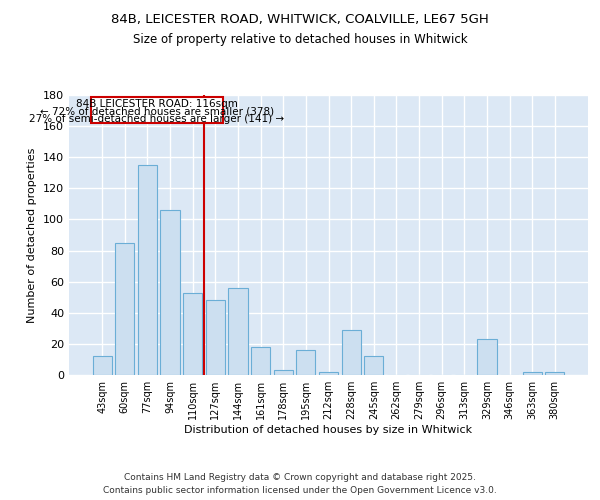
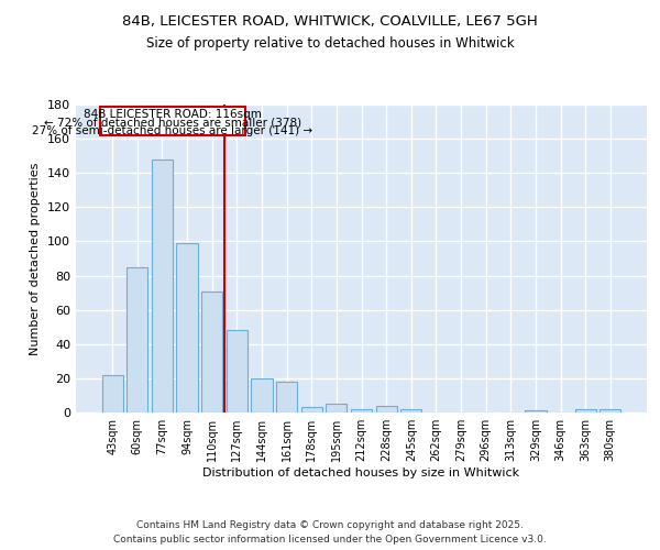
43sqm: 12 -> 22
77sqm: 135 -> 148
94sqm: 106 -> 99
110sqm: 53 -> 71
144sqm: 56 -> 20
195sqm: 16 -> 5
228sqm: 29 -> 4
245sqm: 12 -> 2
329sqm: 23 -> 1
